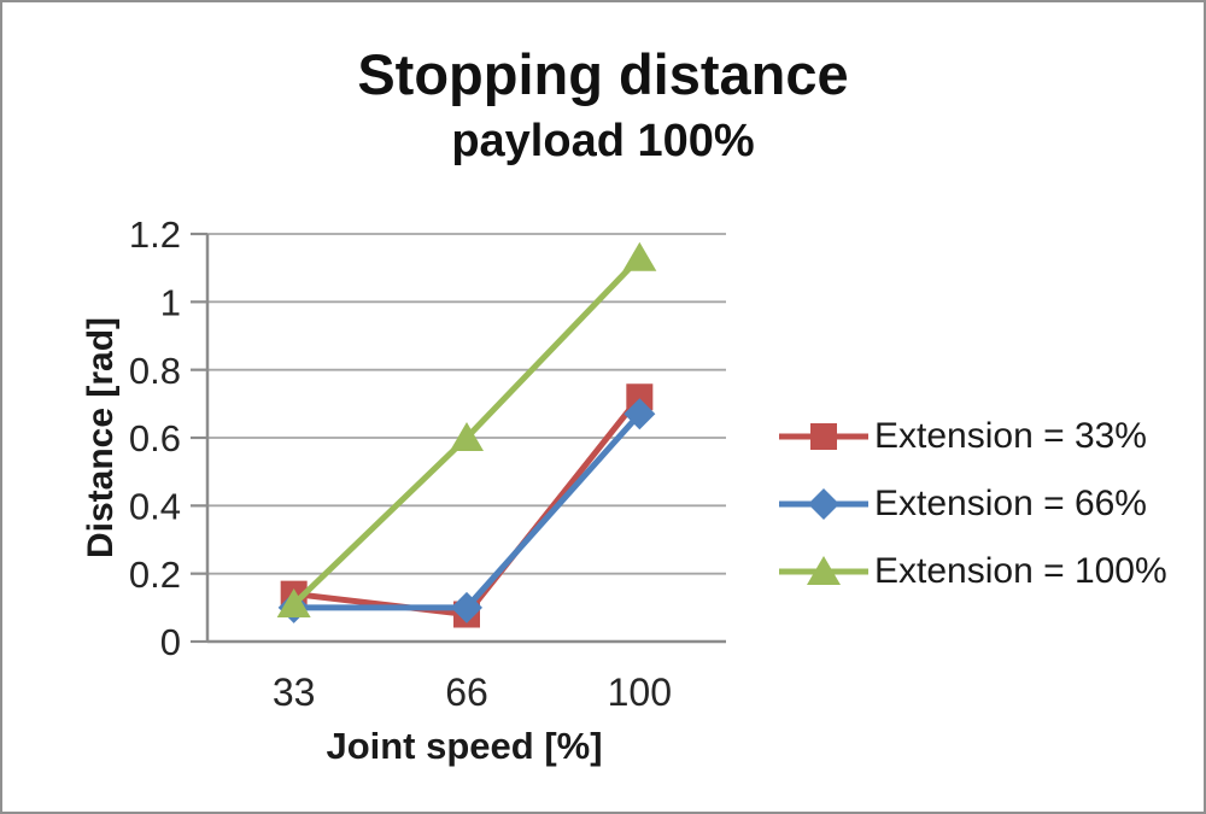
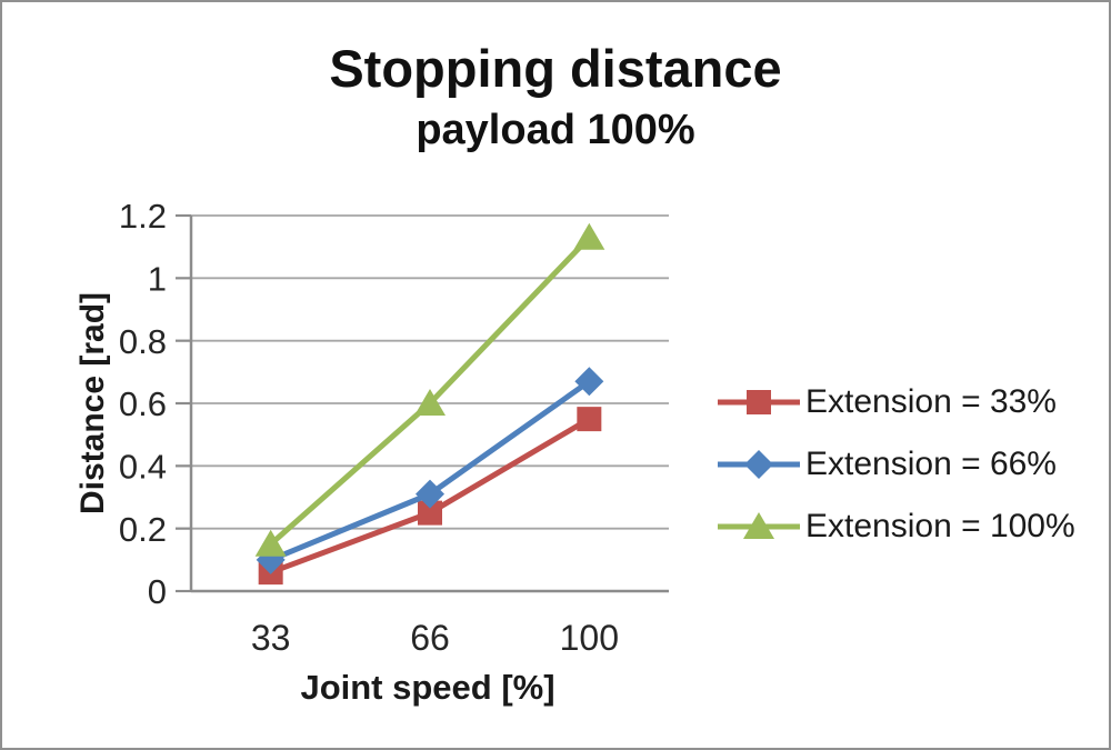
Extension = 33%/33: 0.14 -> 0.06
Extension = 100%/33: 0.11 -> 0.15
Extension = 33%/66: 0.08 -> 0.25
Extension = 66%/66: 0.10 -> 0.31
Extension = 33%/100: 0.72 -> 0.55
